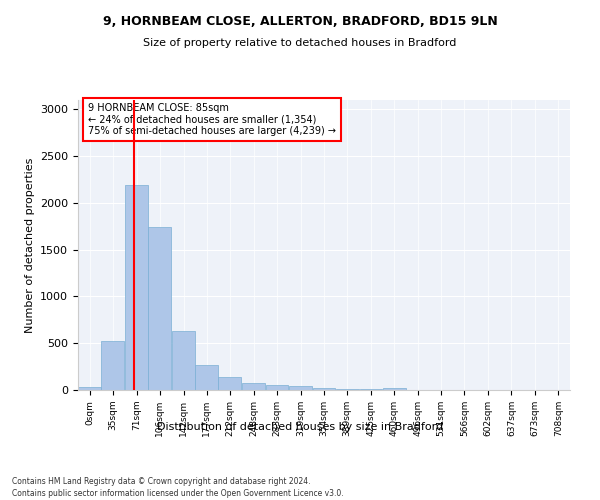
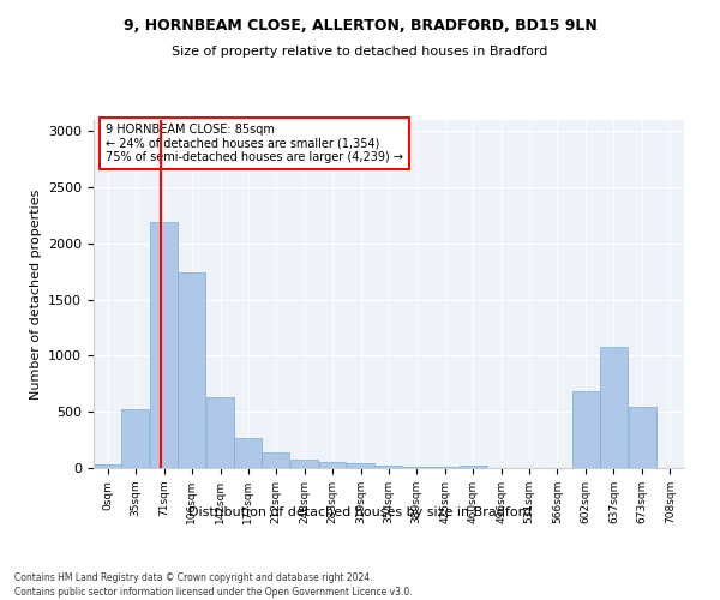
602sqm: 0 -> 680
637sqm: 0 -> 1080
673sqm: 0 -> 540
